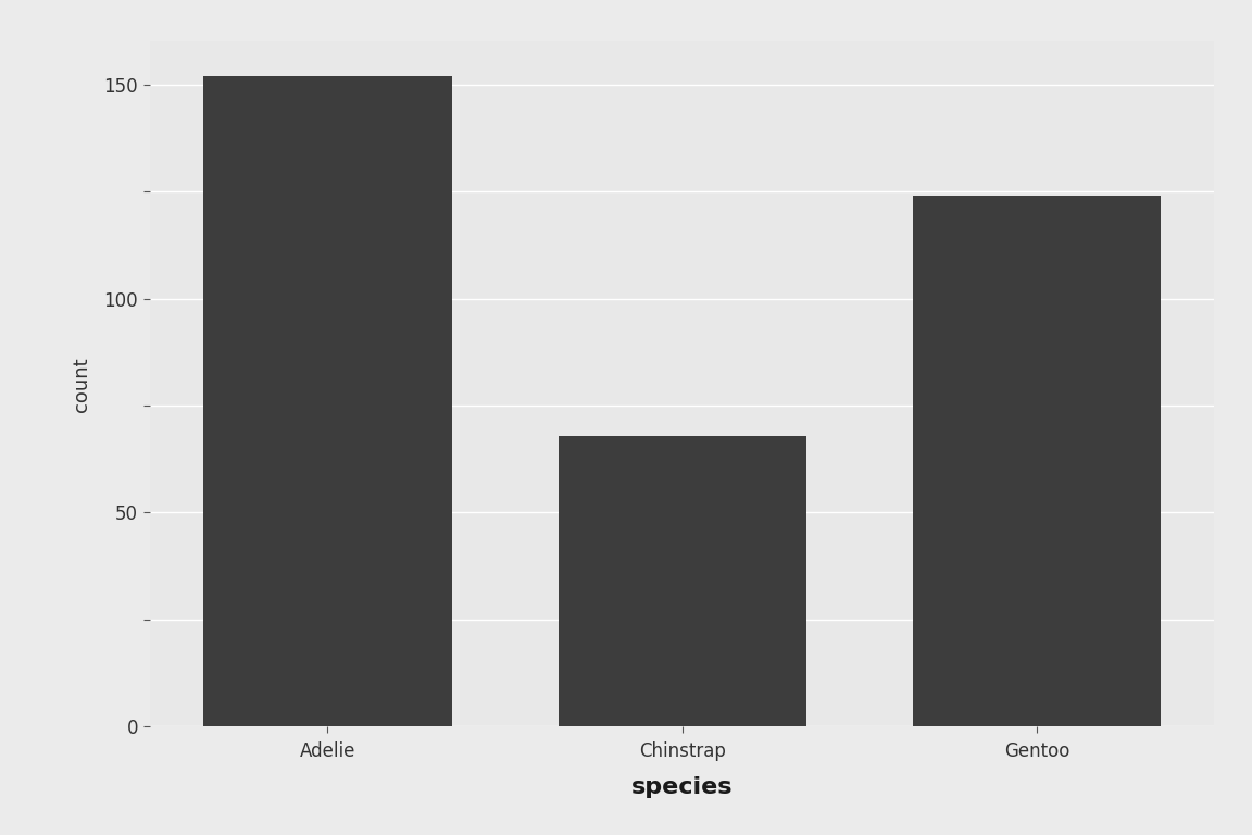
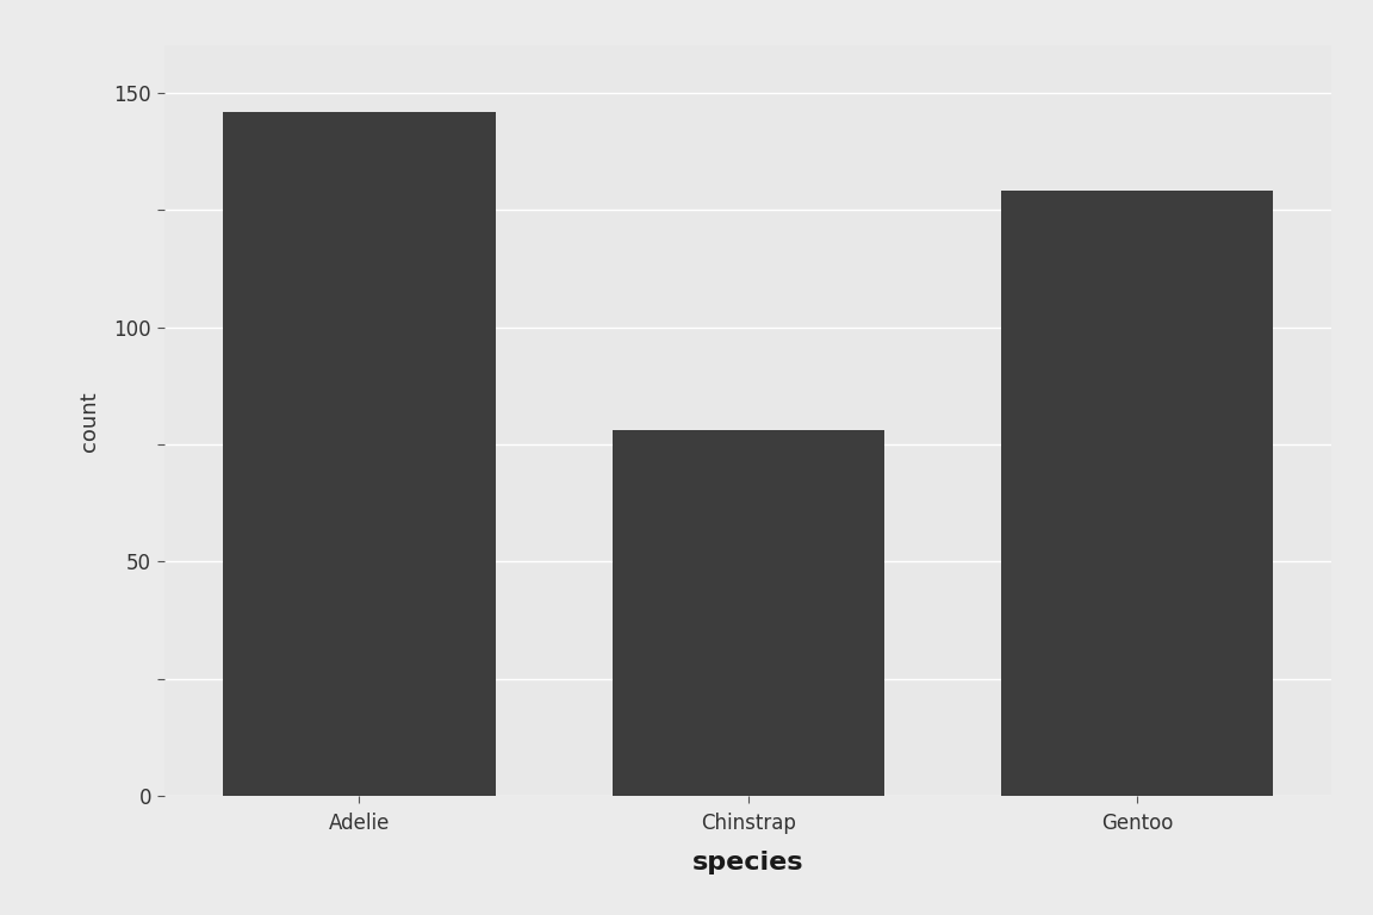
Adelie: 152 -> 146
Chinstrap: 68 -> 78
Gentoo: 124 -> 129
